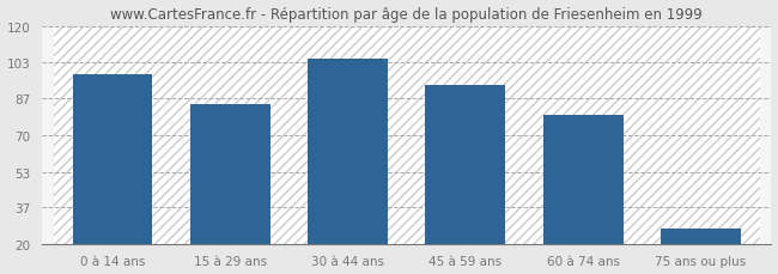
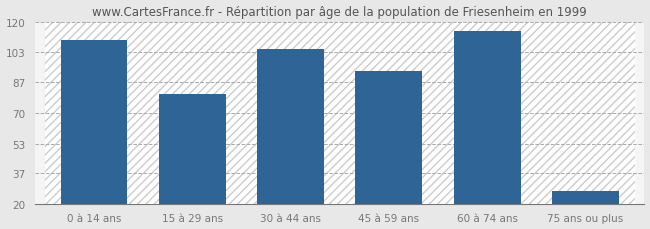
0 à 14 ans: 98 -> 110
15 à 29 ans: 84 -> 80
60 à 74 ans: 79 -> 115
